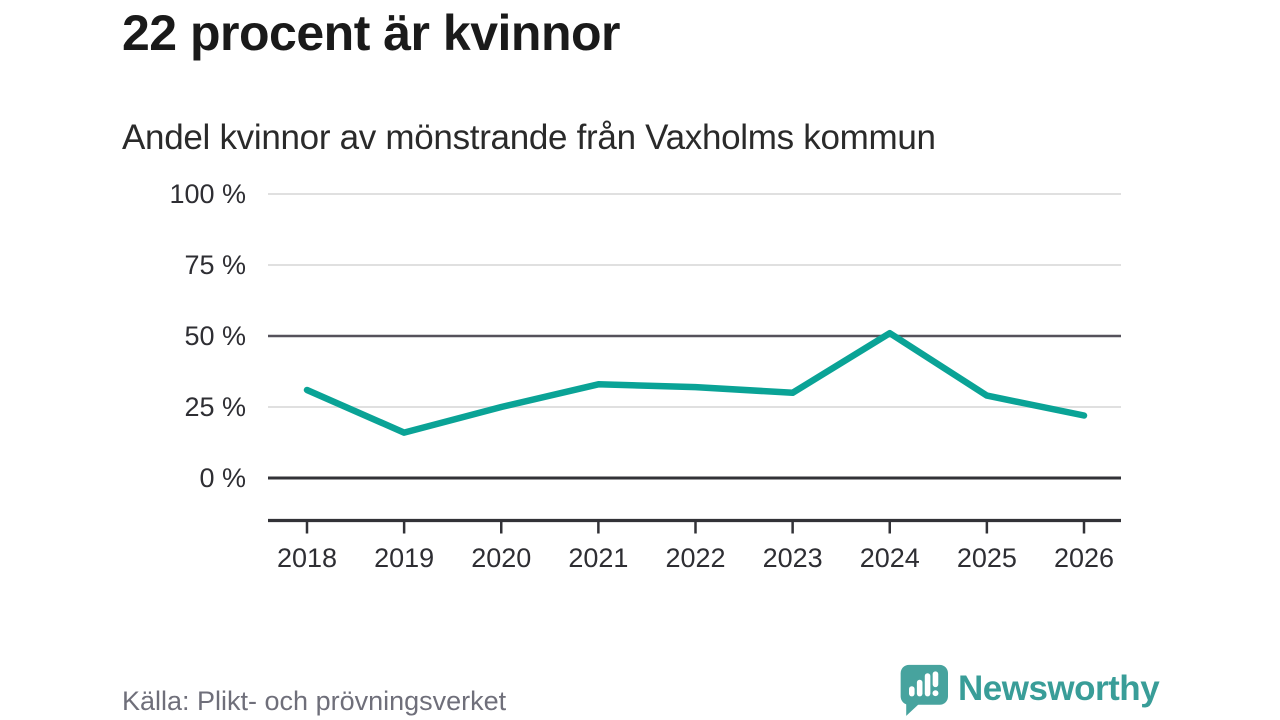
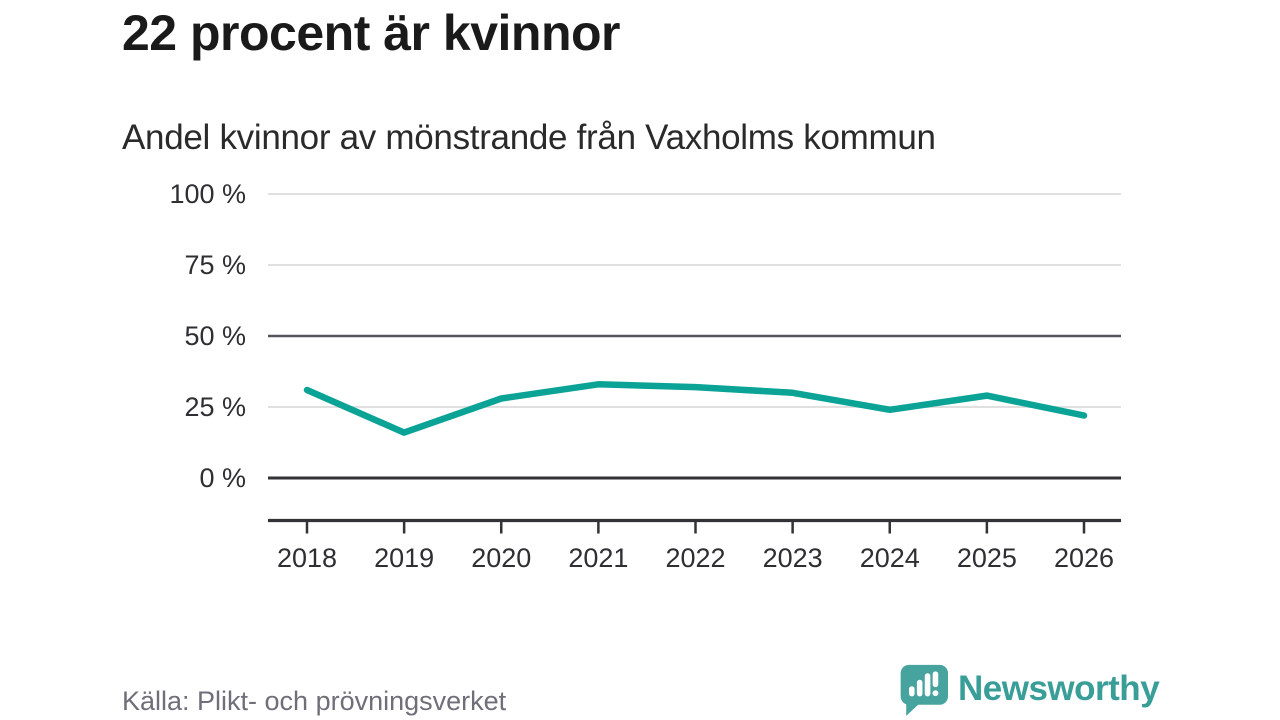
2020: 25% -> 28%
2024: 51% -> 24%
